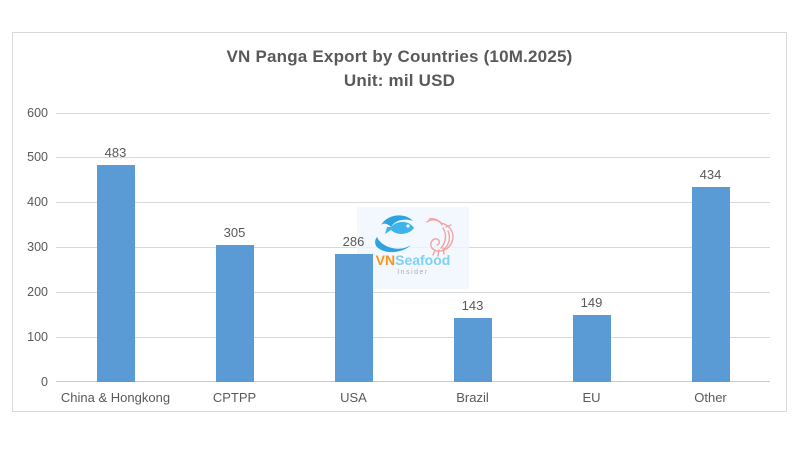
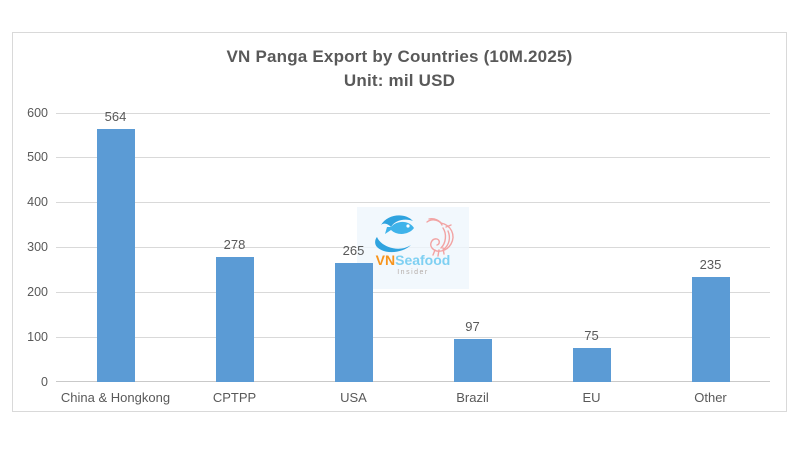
China & Hongkong: 483 -> 564
CPTPP: 305 -> 278
USA: 286 -> 265
Brazil: 143 -> 97
EU: 149 -> 75
Other: 434 -> 235
